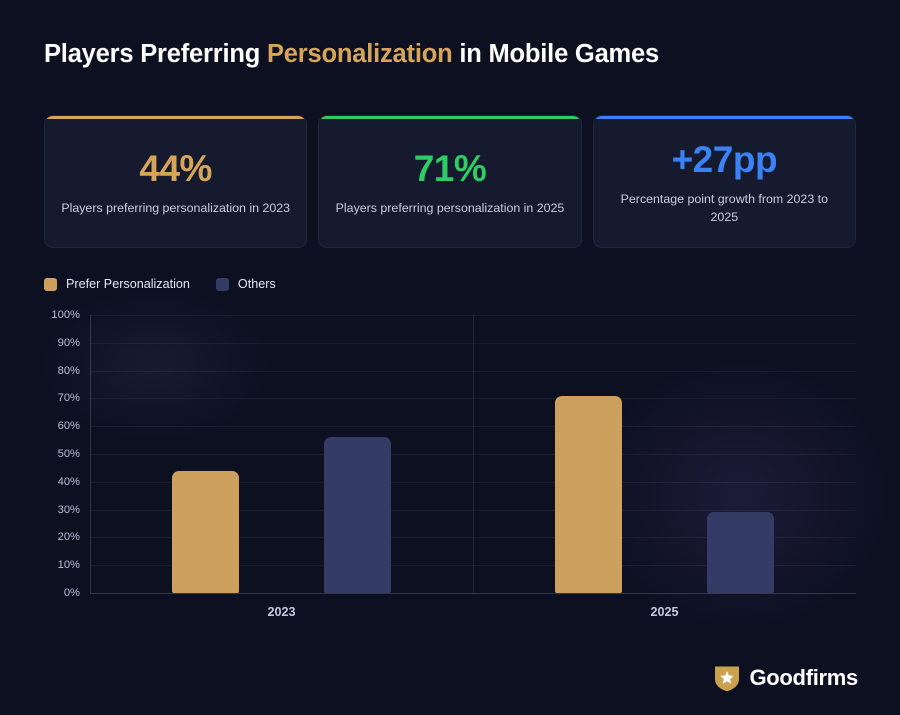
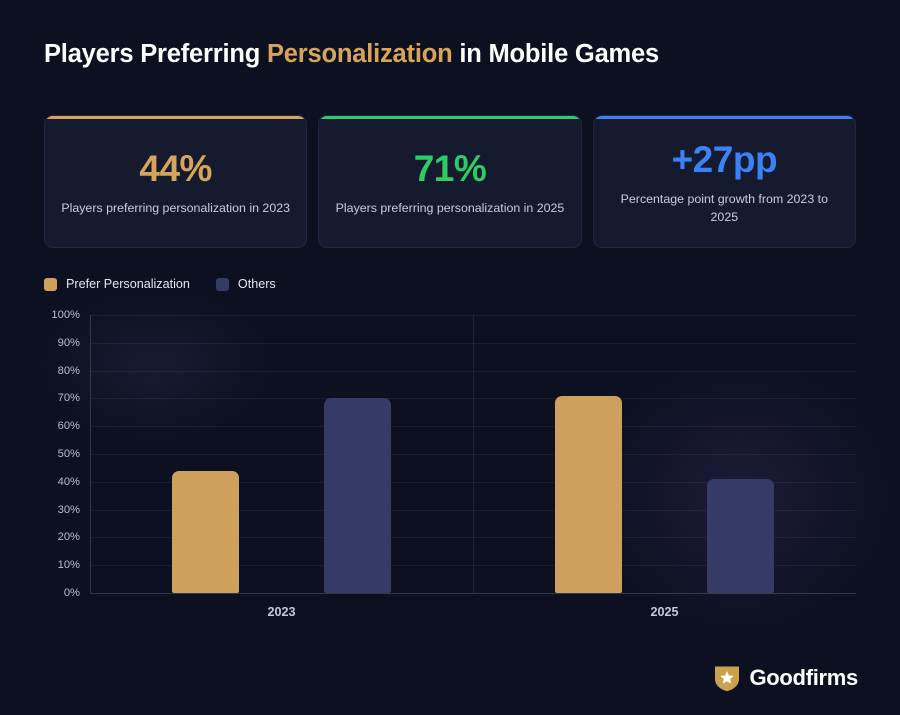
Others/2023: 56% -> 70%
Others/2025: 29% -> 41%
